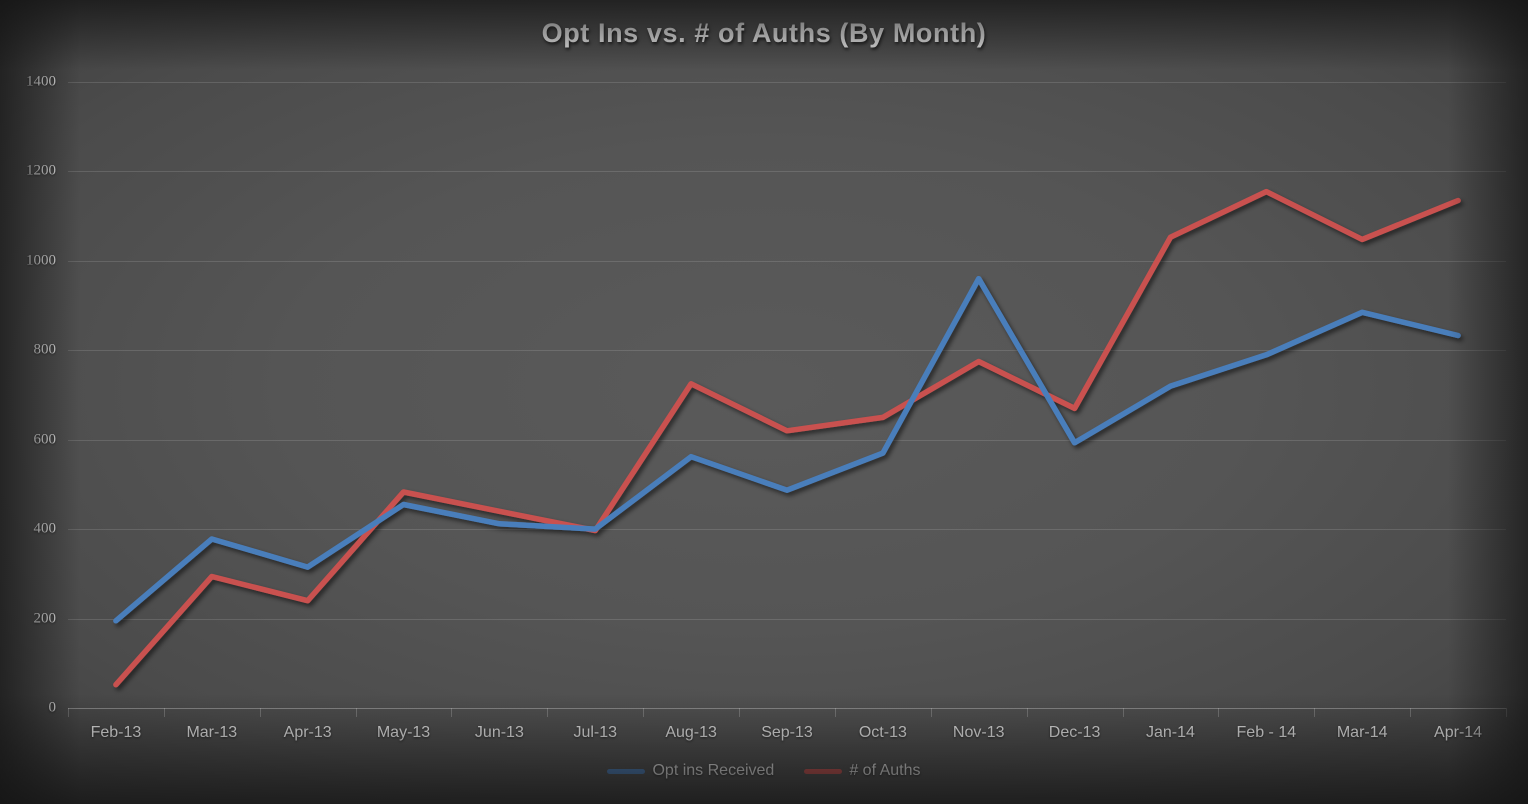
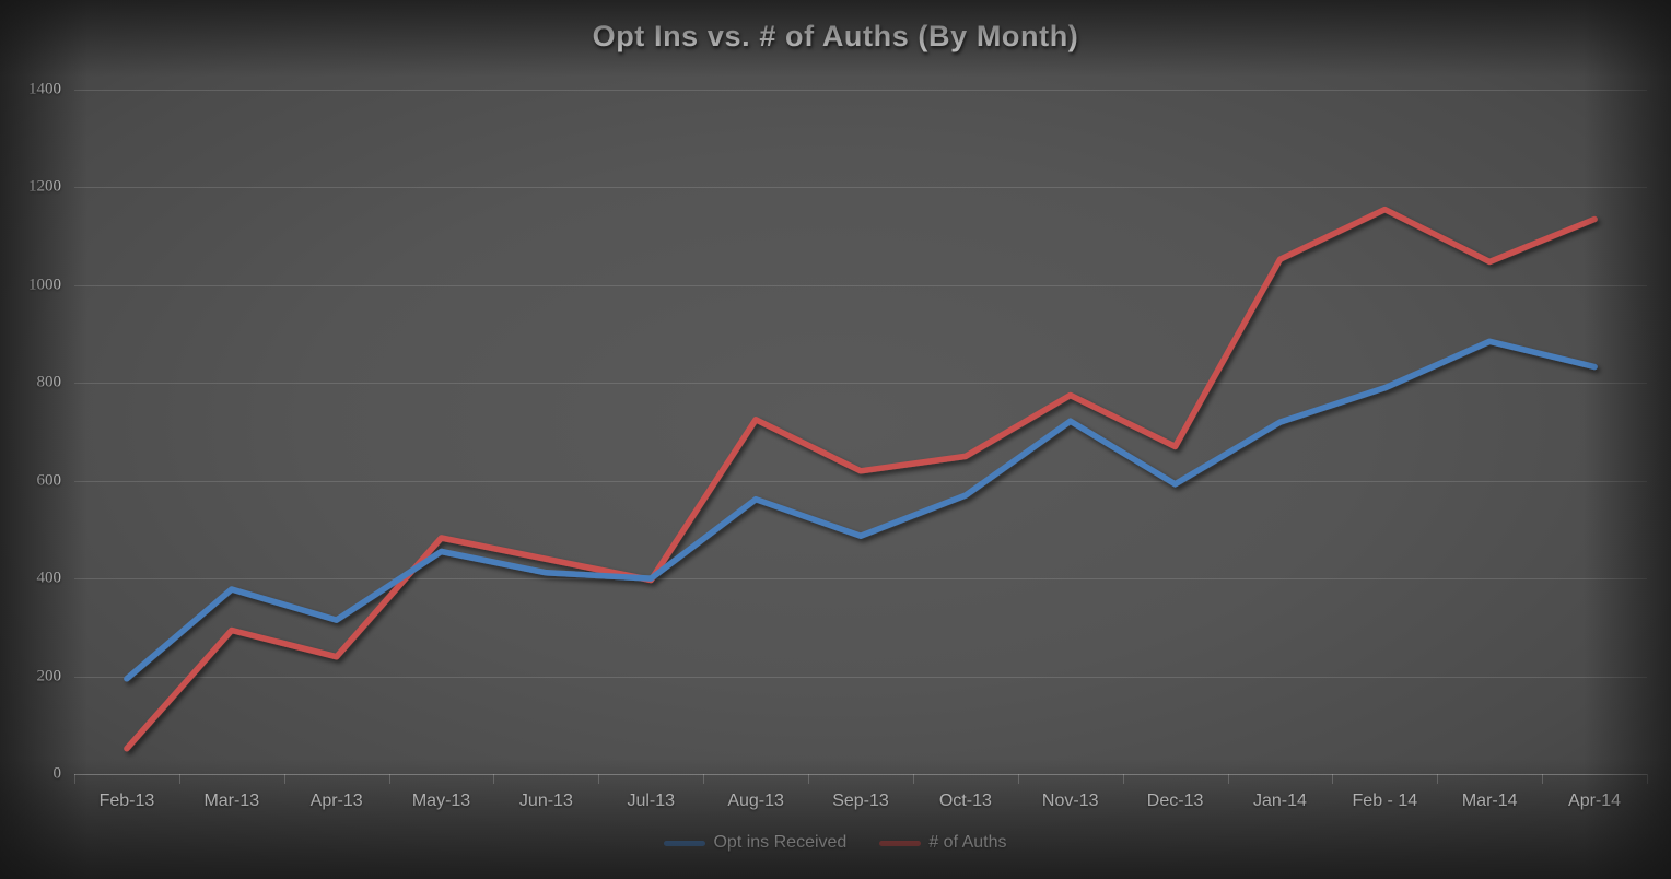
Opt ins Received/Nov-13: 960 -> 720
